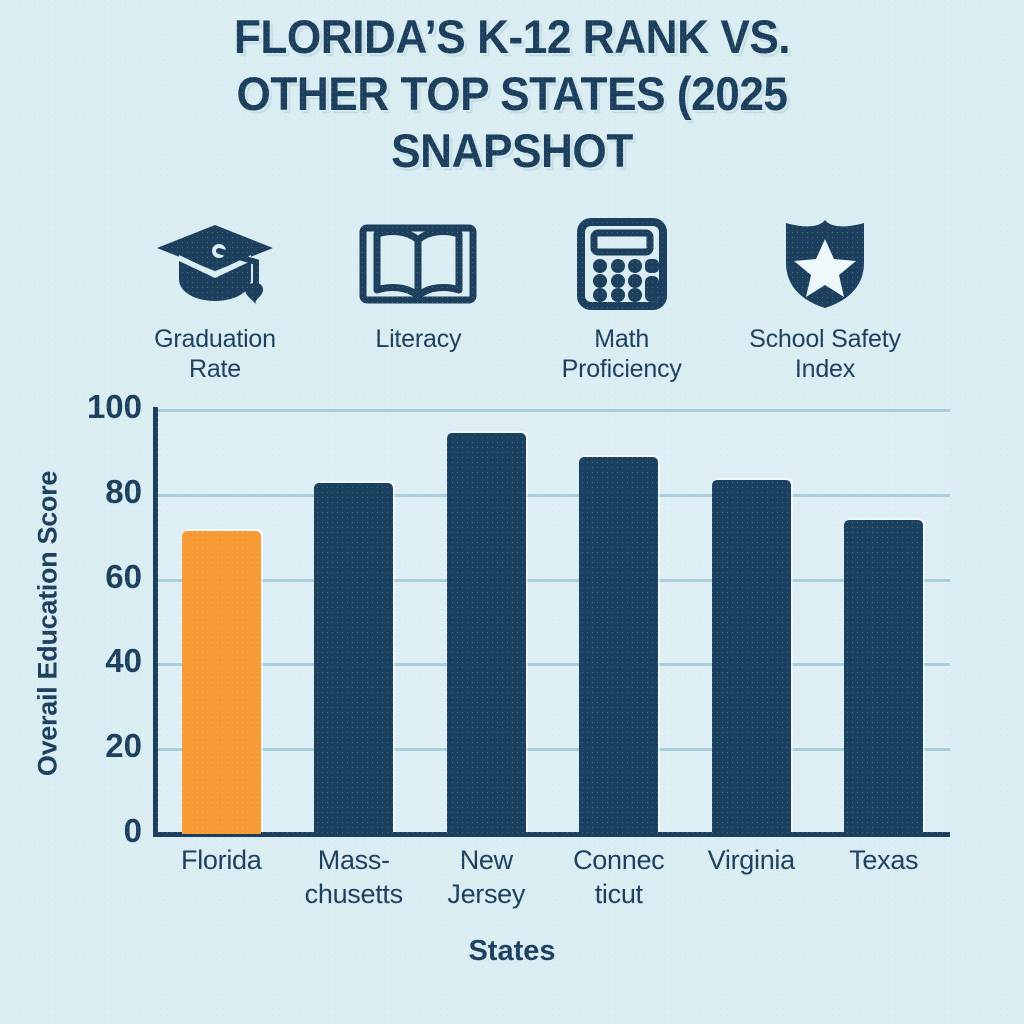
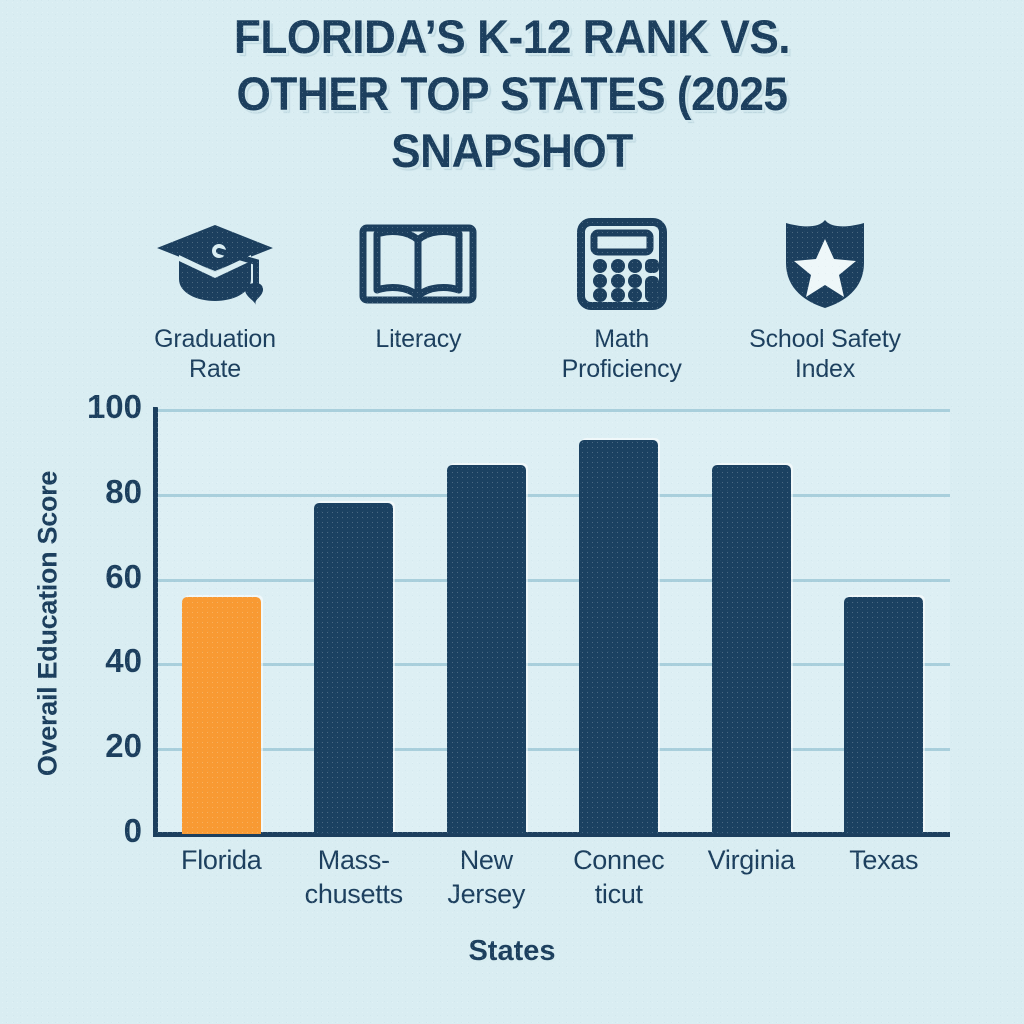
Florida: 72 -> 56
Mass-chusetts: 83 -> 78
New Jersey: 95 -> 87
Connec ticut: 89 -> 93
Virginia: 83 -> 87
Texas: 74 -> 56
